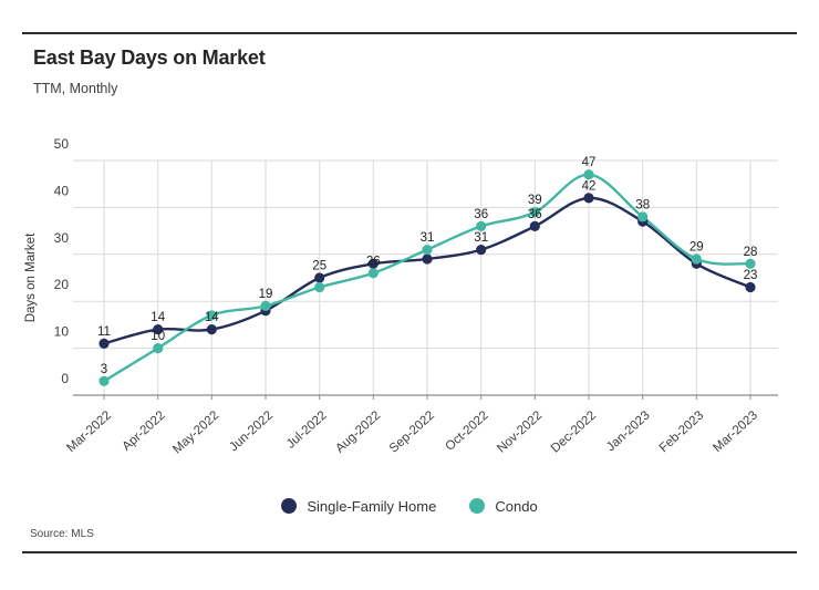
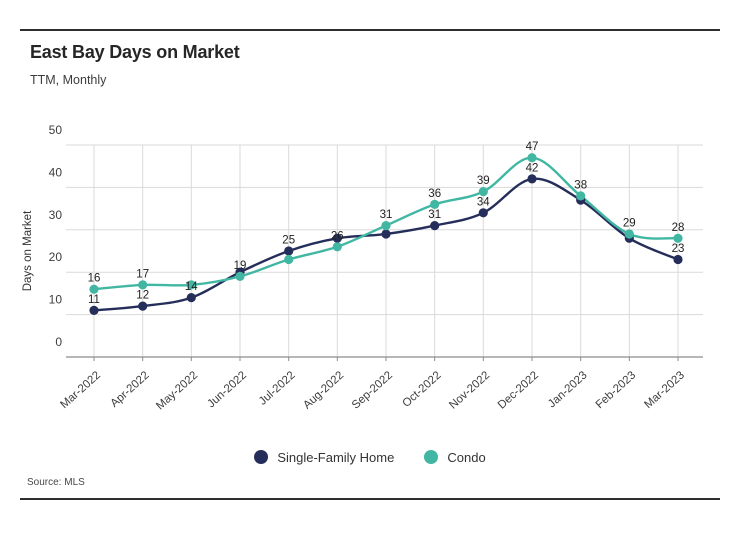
Condo/Mar-2022: 3 -> 16
Single-Family Home/Apr-2022: 14 -> 12
Condo/Apr-2022: 10 -> 17
Single-Family Home/Jun-2022: 18 -> 20
Single-Family Home/Nov-2022: 36 -> 34
